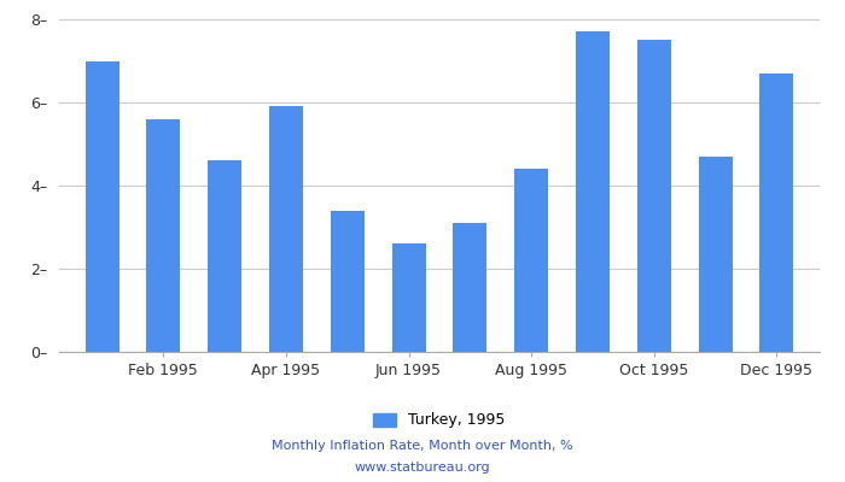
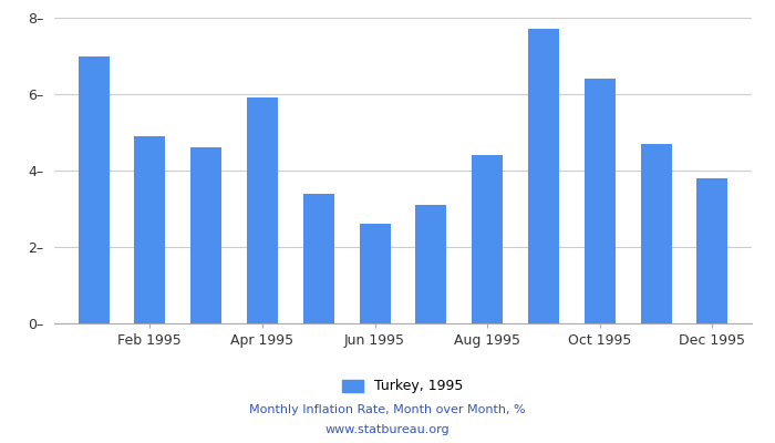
Feb 1995: 5.6– -> 4.9–
Oct 1995: 7.5– -> 6.4–
Dec 1995: 6.7– -> 3.8–
